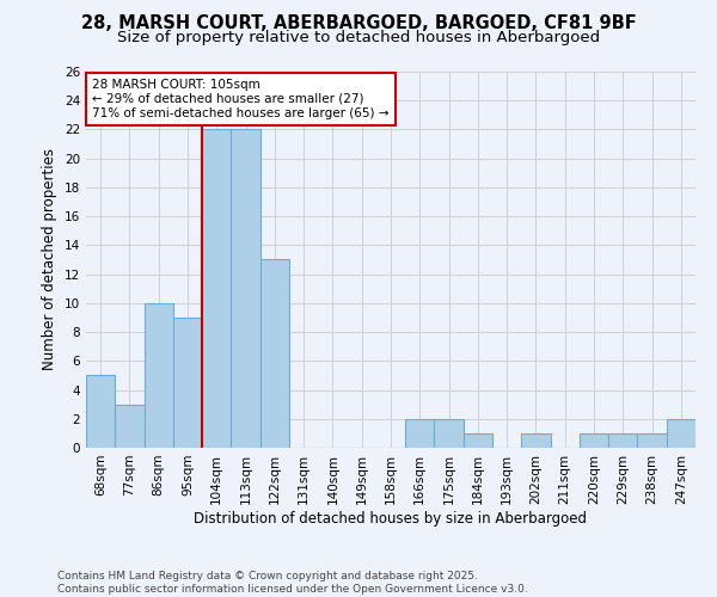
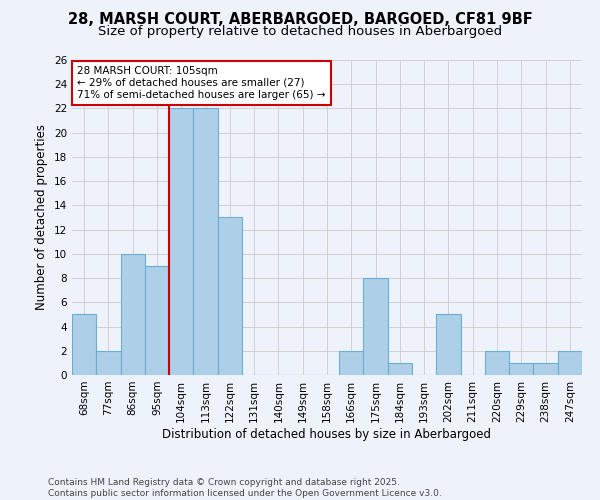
77sqm: 3 -> 2
175sqm: 2 -> 8
202sqm: 1 -> 5
220sqm: 1 -> 2
